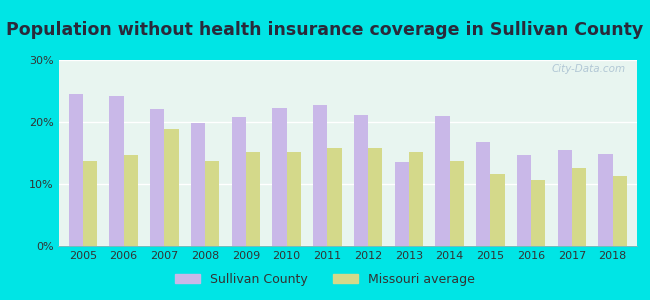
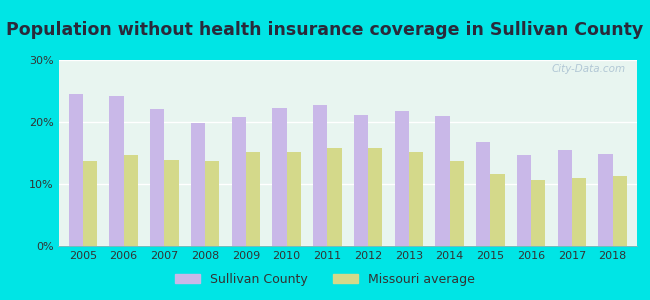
Missouri average/2007: 18.8% -> 13.9%
Sullivan County/2013: 13.6% -> 21.7%
Missouri average/2017: 12.6% -> 10.9%
